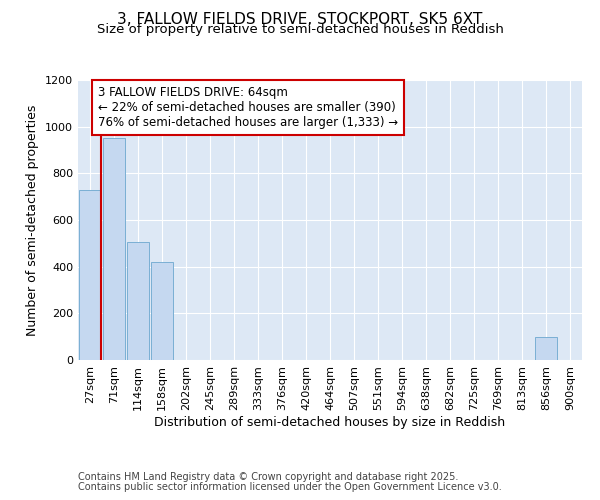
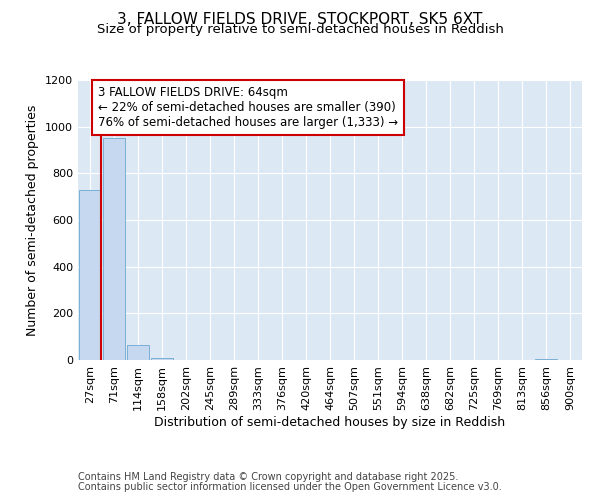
114sqm: 505 -> 65
158sqm: 420 -> 10
856sqm: 100 -> 5
